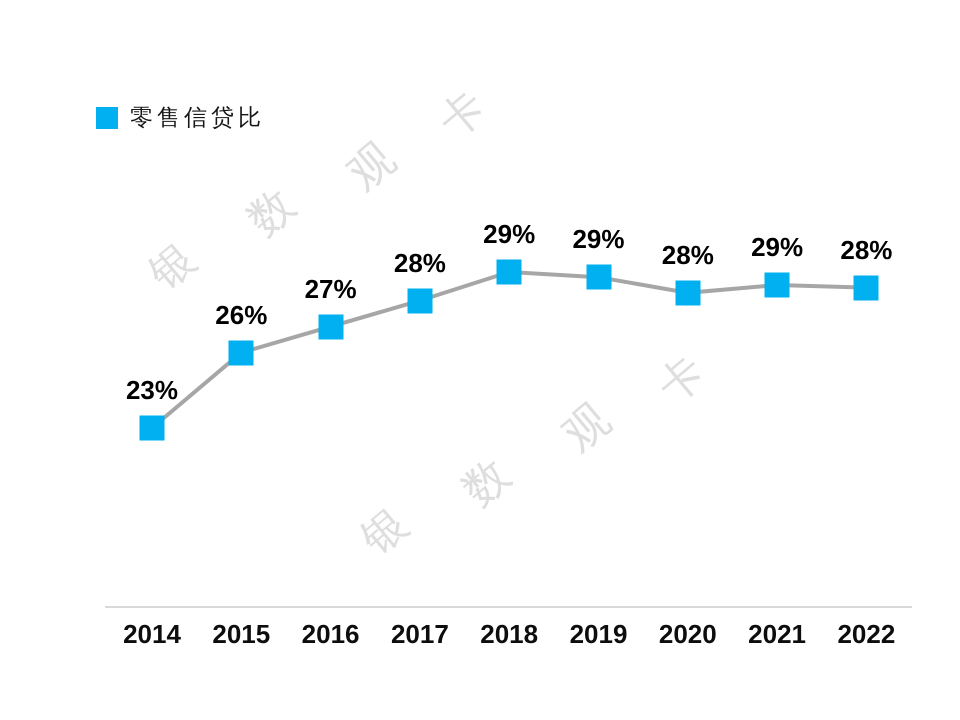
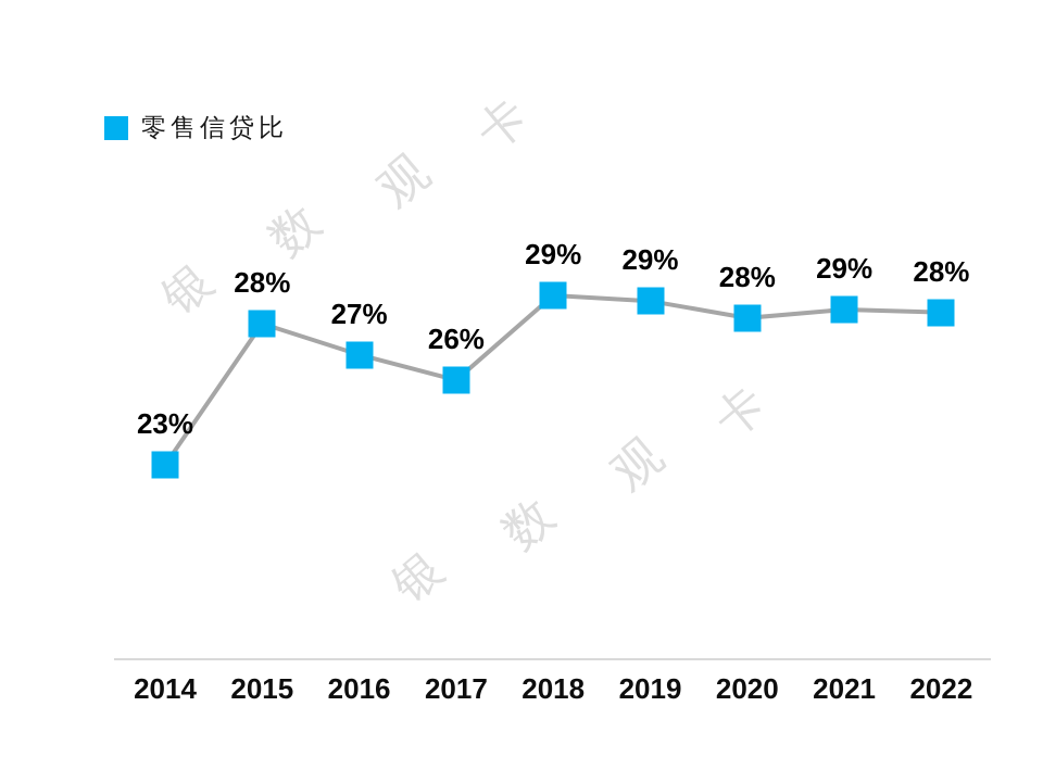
2015: 26% -> 28%
2017: 28% -> 26%
